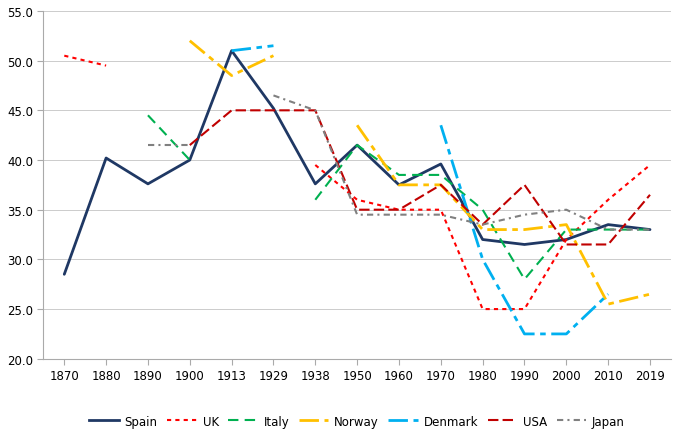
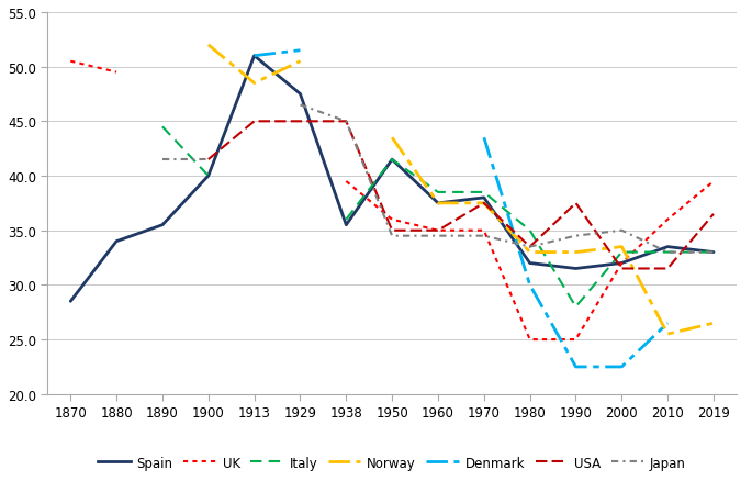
Spain/1880: 40.2 -> 34.0
Spain/1890: 37.6 -> 35.5
Spain/1929: 45.2 -> 47.5
Spain/1938: 37.6 -> 35.5
Spain/1970: 39.6 -> 38.0
